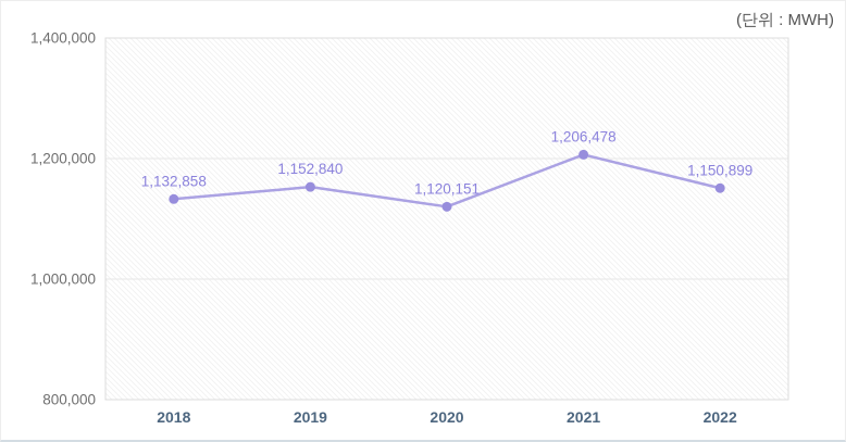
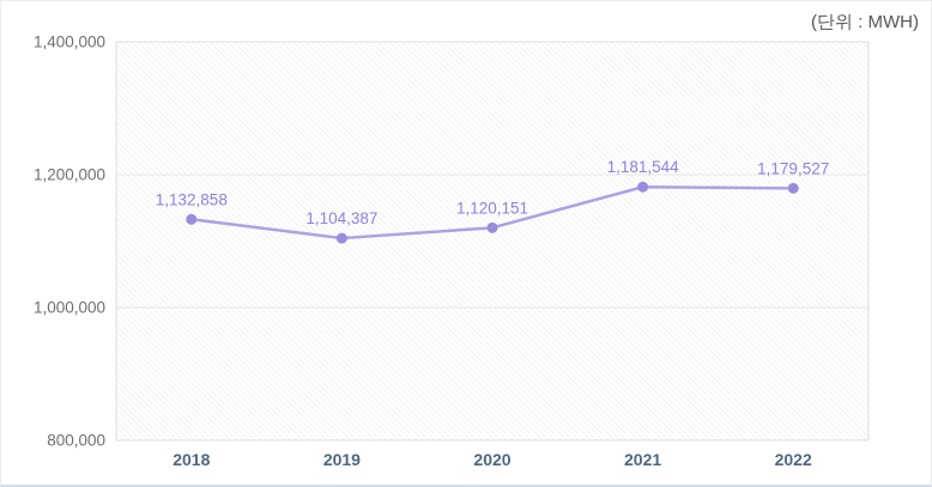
2019: 1,152,840 -> 1,104,387
2021: 1,206,478 -> 1,181,544
2022: 1,150,899 -> 1,179,527
